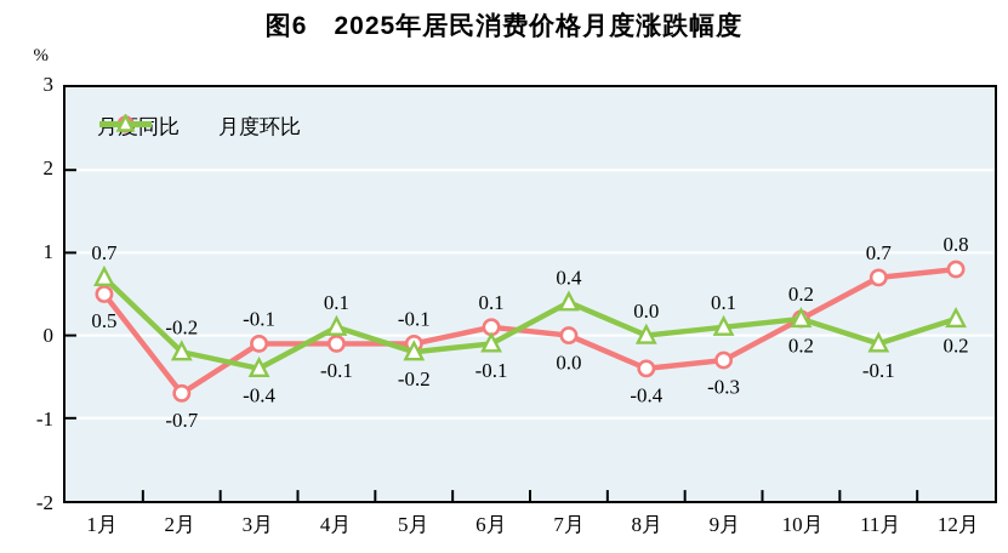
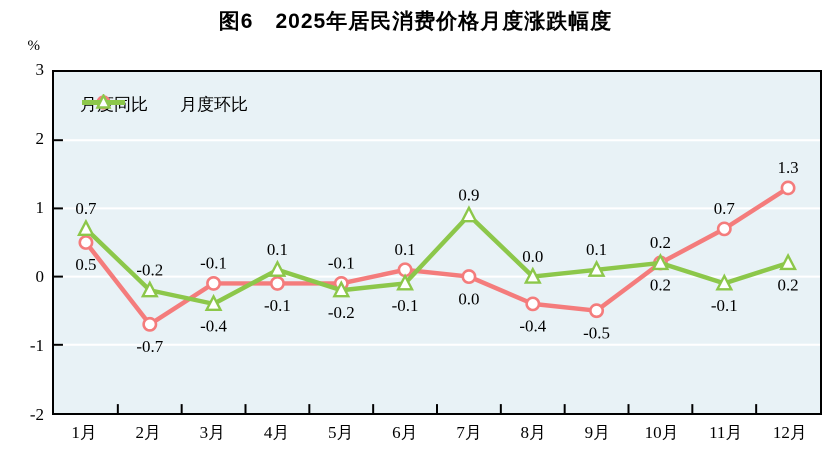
月度环比/7月: 0.4 -> 0.9
月度同比/9月: -0.3 -> -0.5
月度同比/12月: 0.8 -> 1.3
